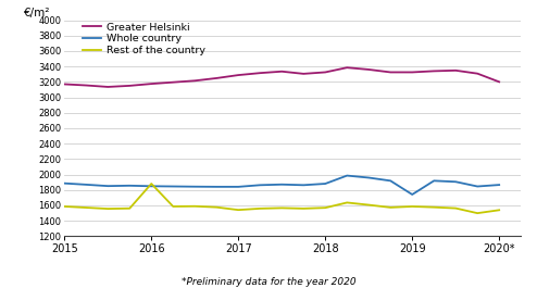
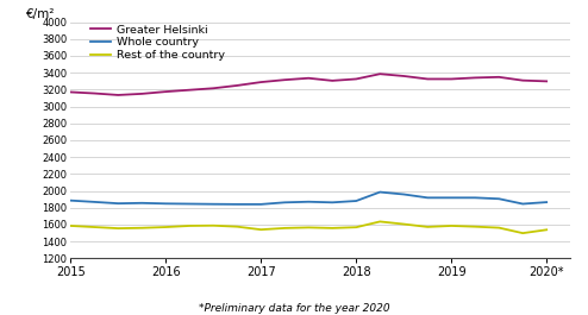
Rest of the country/2016: 1880 -> 1570
Whole country/2019: 1740 -> 1920
Greater Helsinki/2020*: 3200 -> 3300
